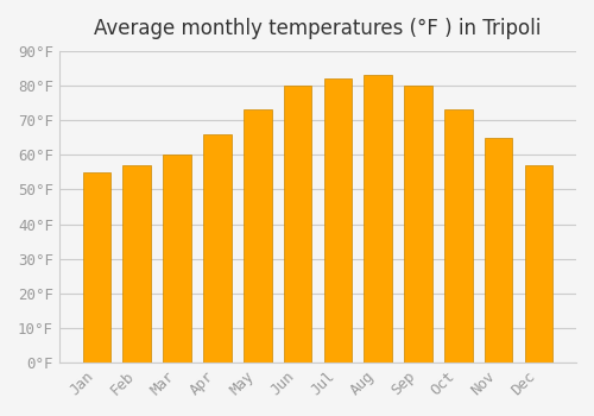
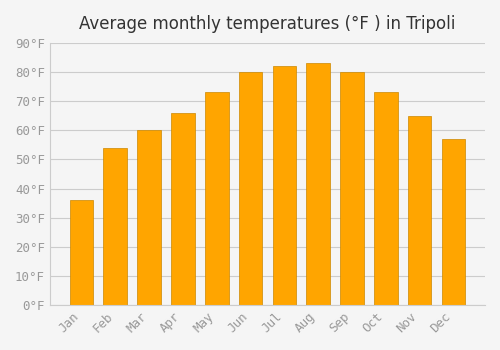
Jan: 55°F -> 36°F
Feb: 57°F -> 54°F
